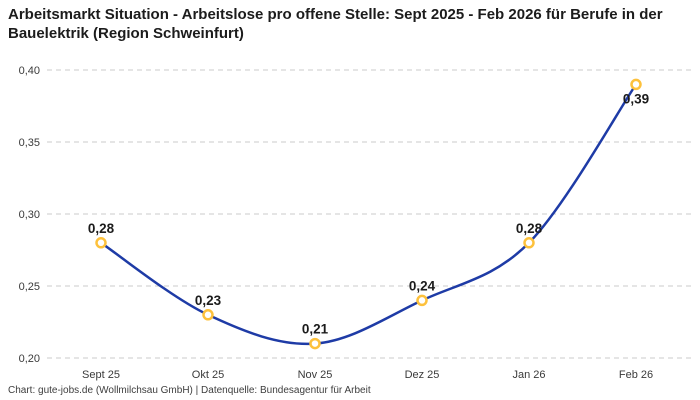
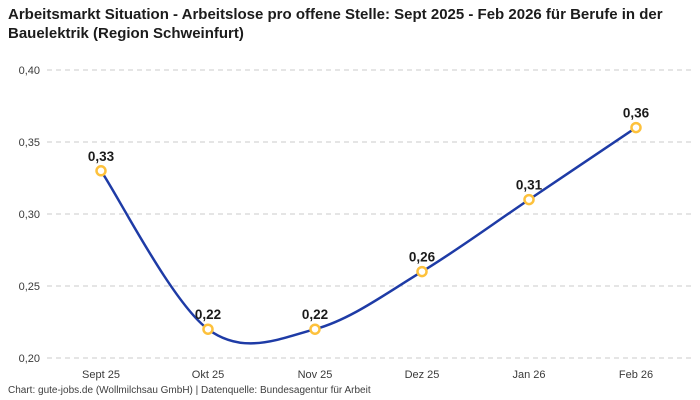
Sept 25: 0,28 -> 0,33
Okt 25: 0,23 -> 0,22
Nov 25: 0,21 -> 0,22
Dez 25: 0,24 -> 0,26
Jan 26: 0,28 -> 0,31
Feb 26: 0,39 -> 0,36
